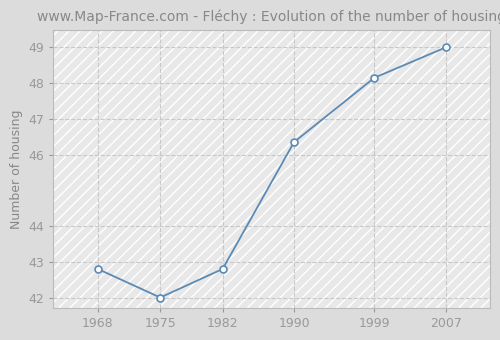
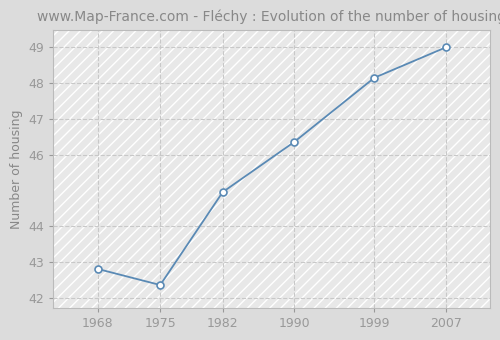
1975: 42.00 -> 42.35
1982: 42.80 -> 44.95
